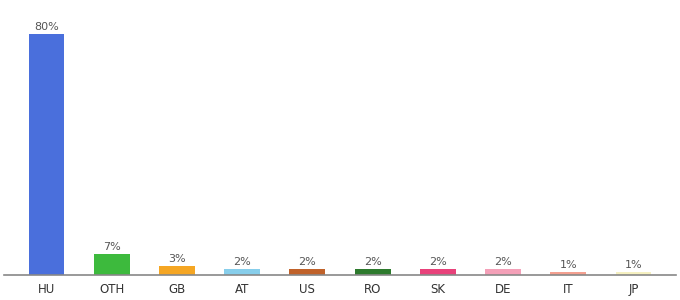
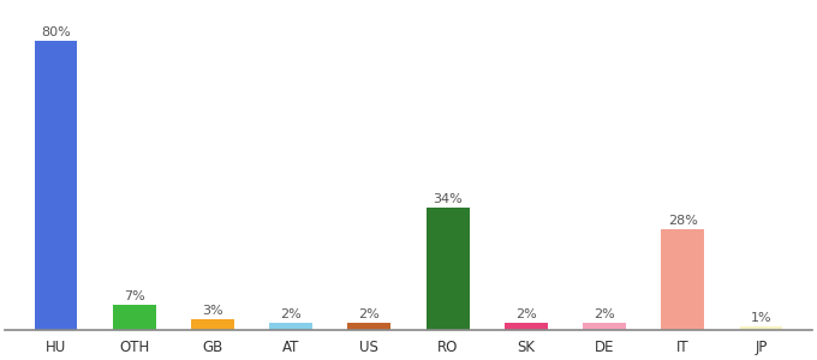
RO: 2% -> 34%
IT: 1% -> 28%
